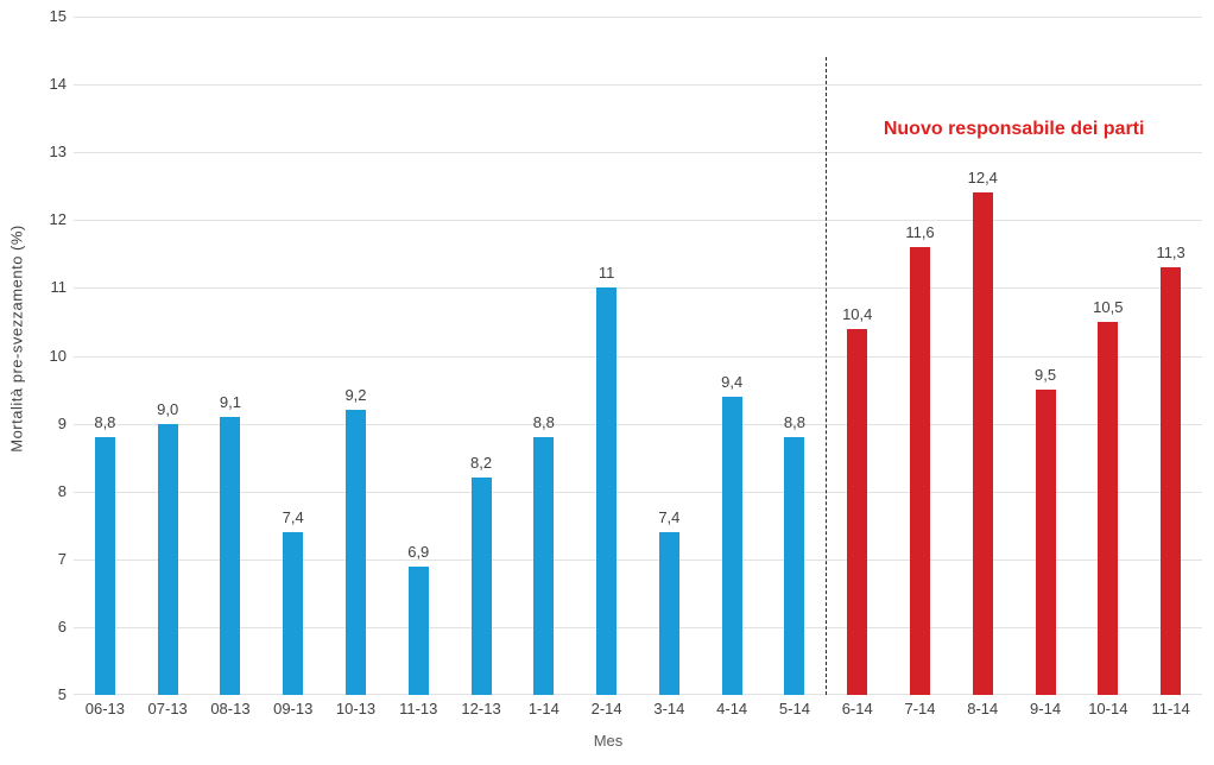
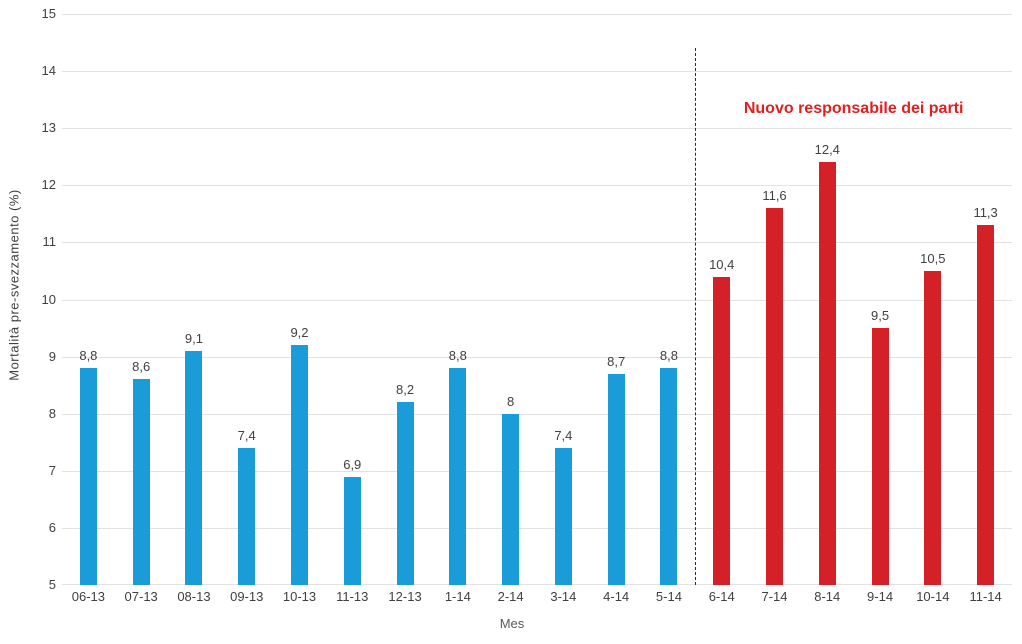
07-13: 9,0 -> 8,6
2-14: 11 -> 8
4-14: 9,4 -> 8,7
